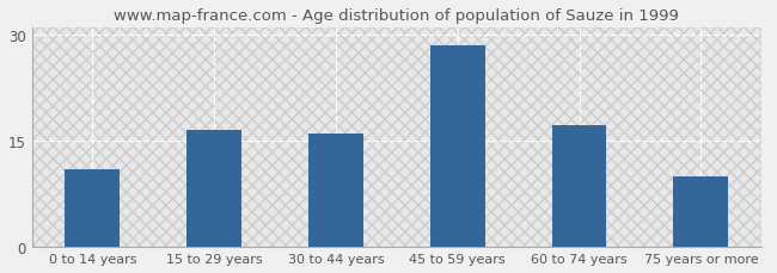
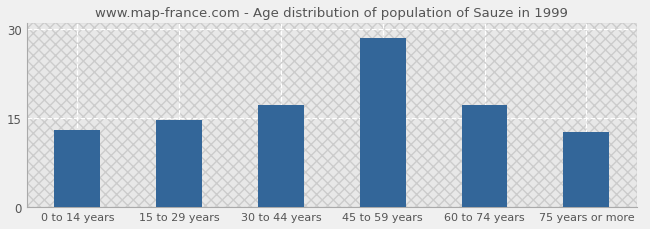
0 to 14 years: 11.0 -> 13.0
15 to 29 years: 16.6 -> 14.7
30 to 44 years: 16.0 -> 17.2
75 years or more: 10.0 -> 12.7
